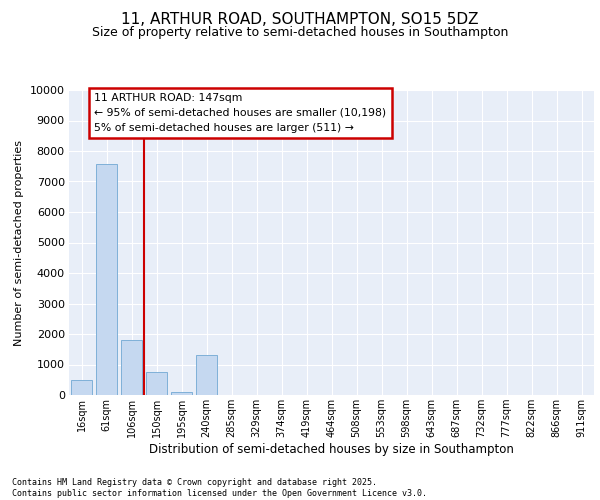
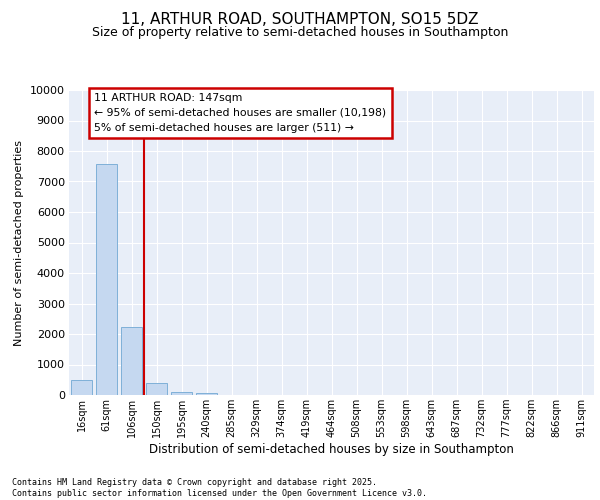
106sqm: 1800 -> 2220
150sqm: 750 -> 380
240sqm: 1300 -> 80
